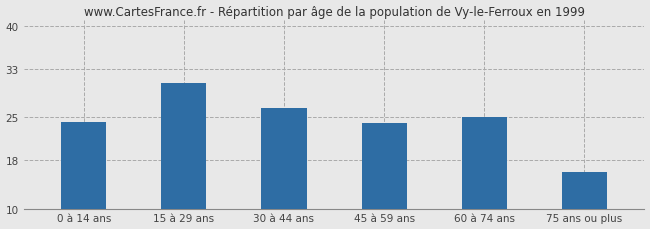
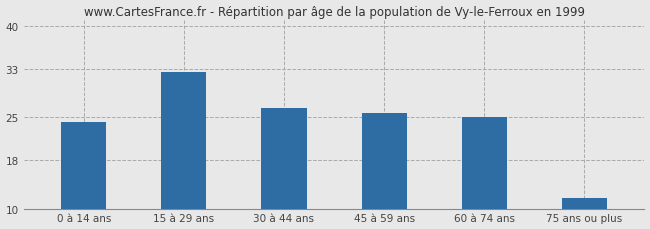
15 à 29 ans: 30.6 -> 32.5
45 à 59 ans: 24.0 -> 25.8
75 ans ou plus: 16.0 -> 11.8
